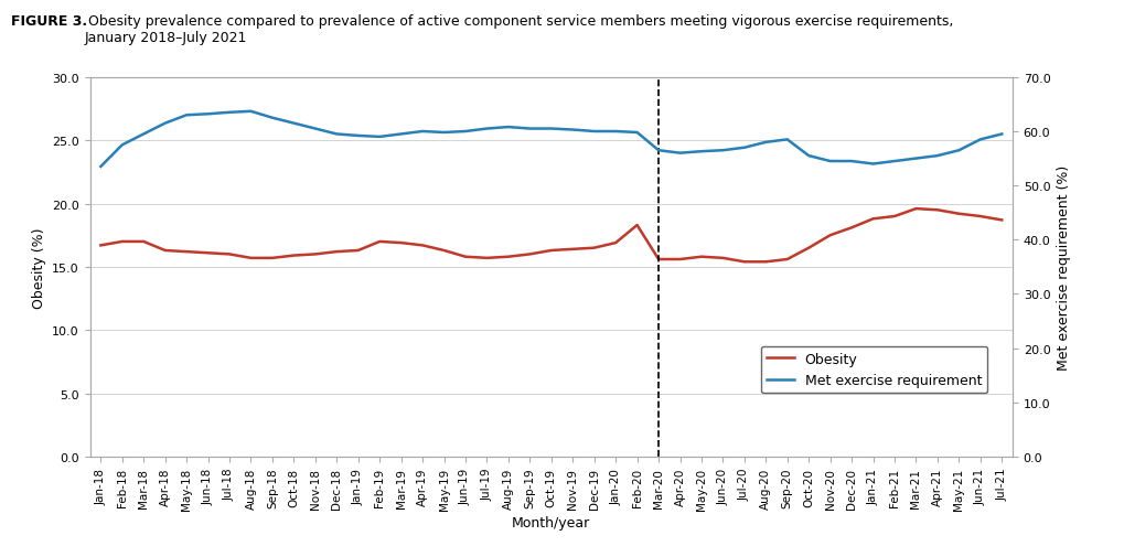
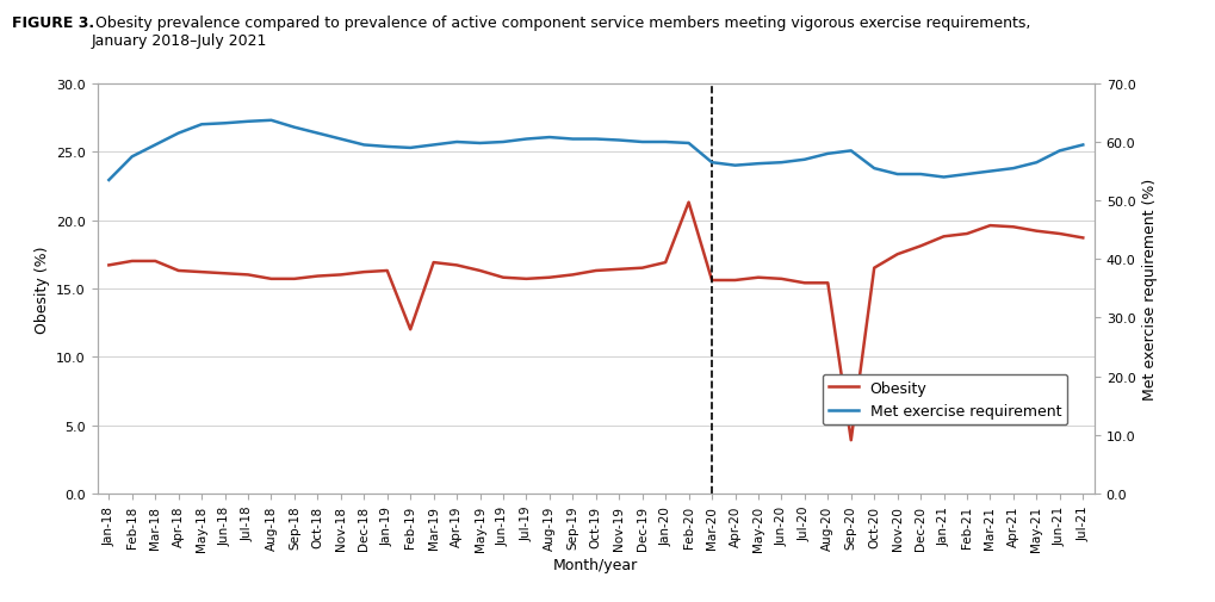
Obesity/Feb-19: 17.0 -> 12.0
Obesity/Feb-20: 18.3 -> 21.3
Obesity/Sep-20: 15.6 -> 3.9
